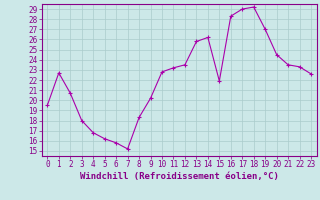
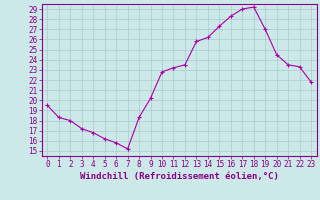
1: 22.7 -> 18.3
2: 20.7 -> 18.0
3: 18.0 -> 17.2
15: 21.9 -> 27.3
23: 22.6 -> 21.8
